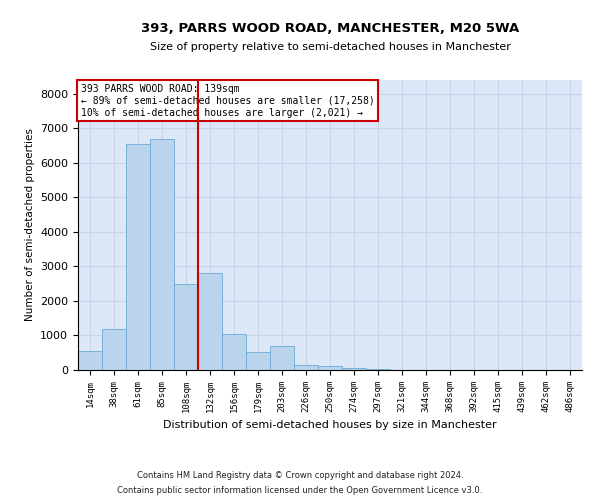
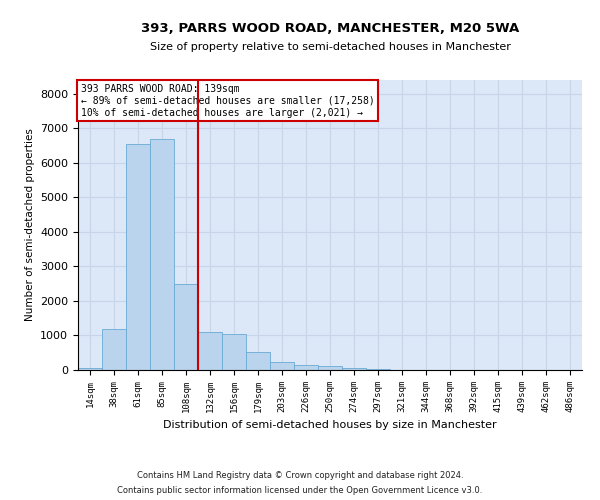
14sqm: 550 -> 60
132sqm: 2800 -> 1100
203sqm: 700 -> 220
